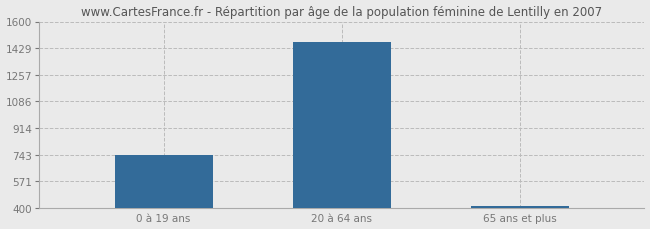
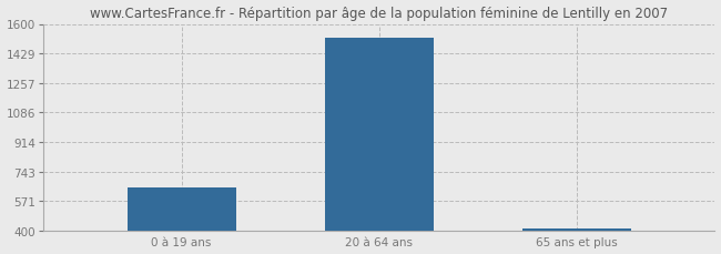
0 à 19 ans: 740 -> 650
20 à 64 ans: 1470 -> 1520
